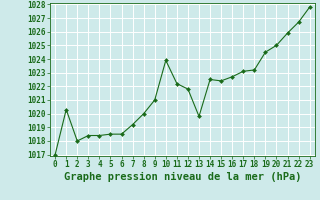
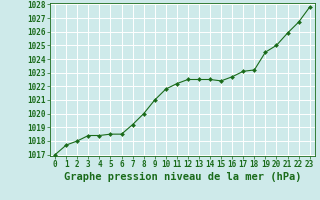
1: 1020.3 -> 1017.7
10: 1023.9 -> 1021.8
12: 1021.8 -> 1022.5
13: 1019.8 -> 1022.5
